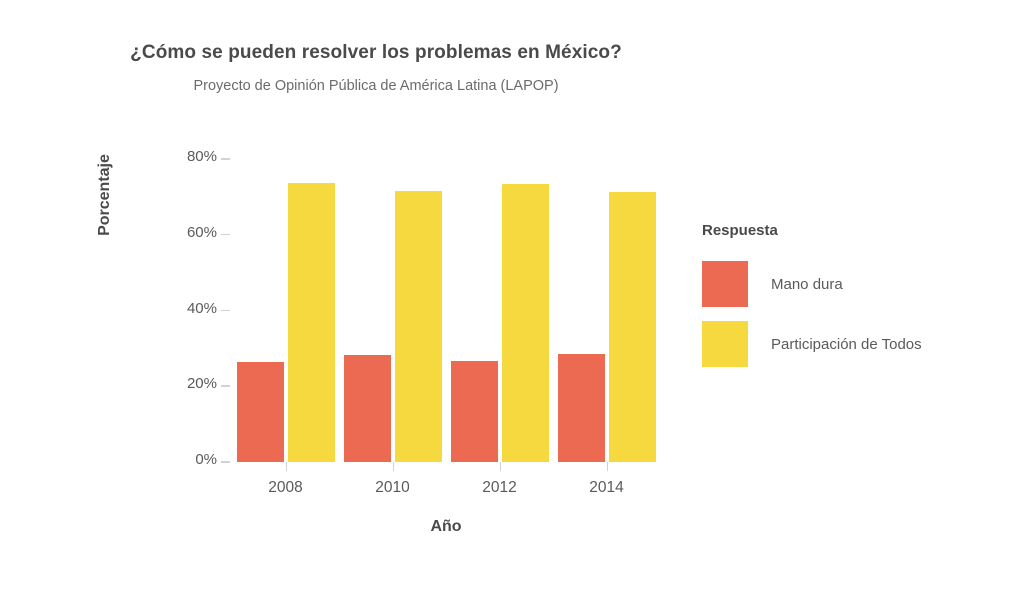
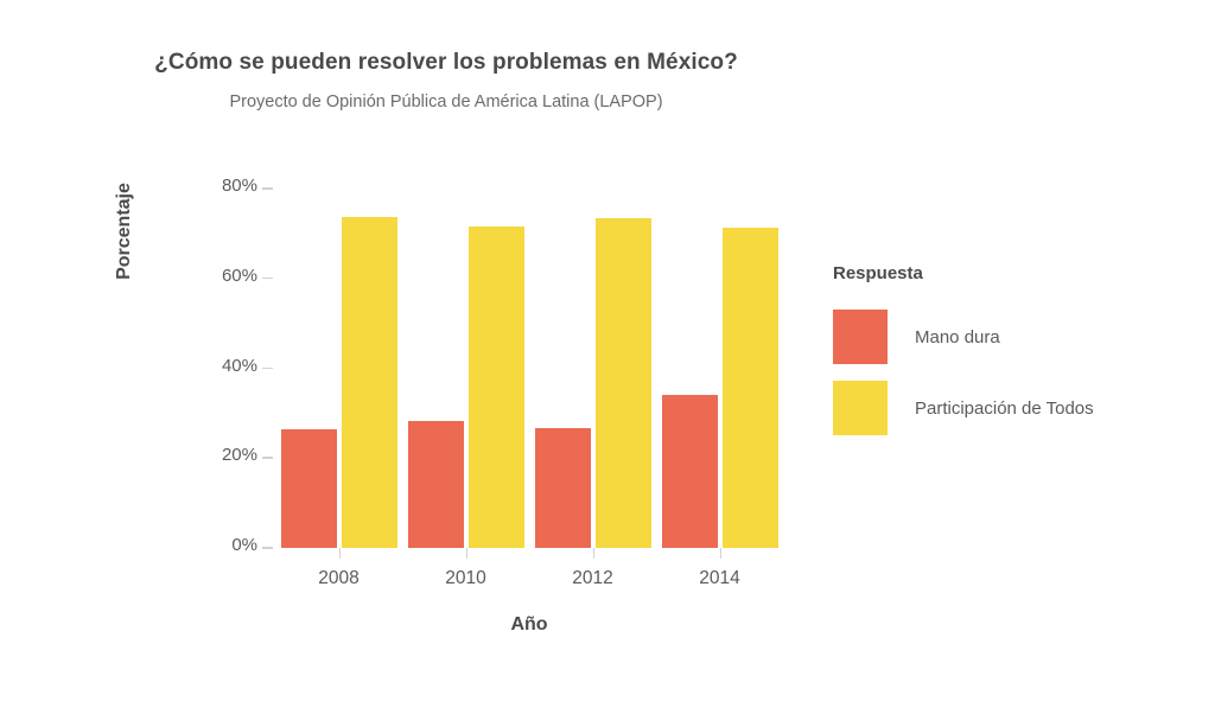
Mano dura/2014: 29% -> 34%
